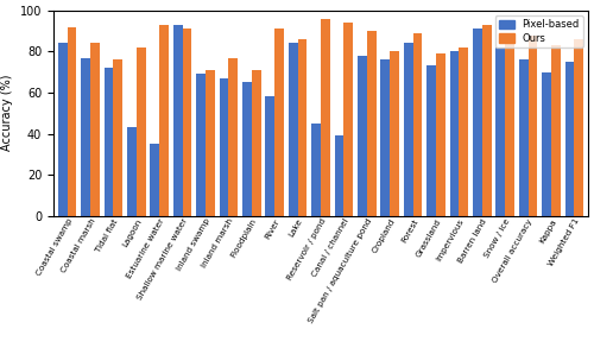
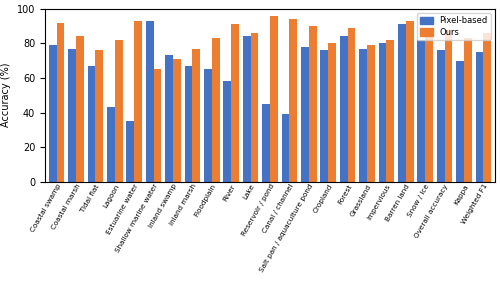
Pixel-based/Coastal swamp: 84 -> 79
Pixel-based/Tidal flat: 72 -> 67
Ours/Shallow marine water: 91 -> 65
Pixel-based/Inland swamp: 69 -> 73
Ours/Floodplain: 71 -> 83
Pixel-based/Grassland: 73 -> 77
